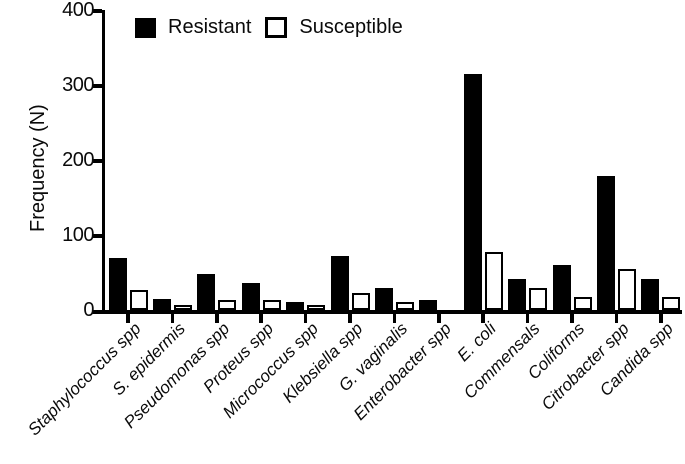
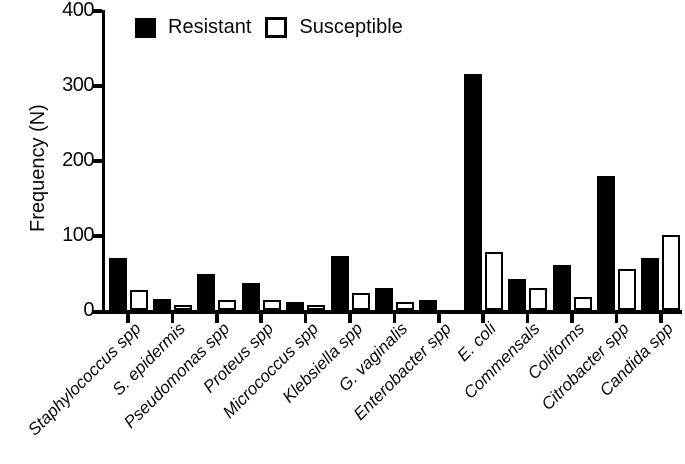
Resistant/Candida spp: 40 -> 70
Susceptible/Candida spp: 20 -> 100
